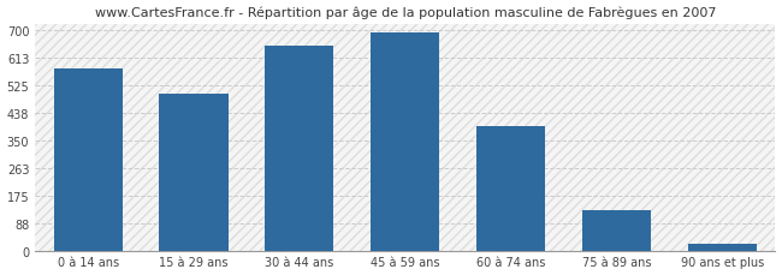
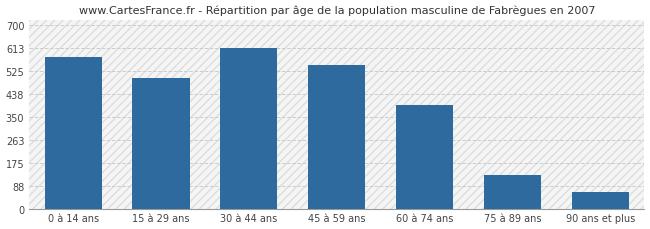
30 à 44 ans: 651 -> 615
45 à 59 ans: 695 -> 550
90 ans et plus: 20 -> 65
